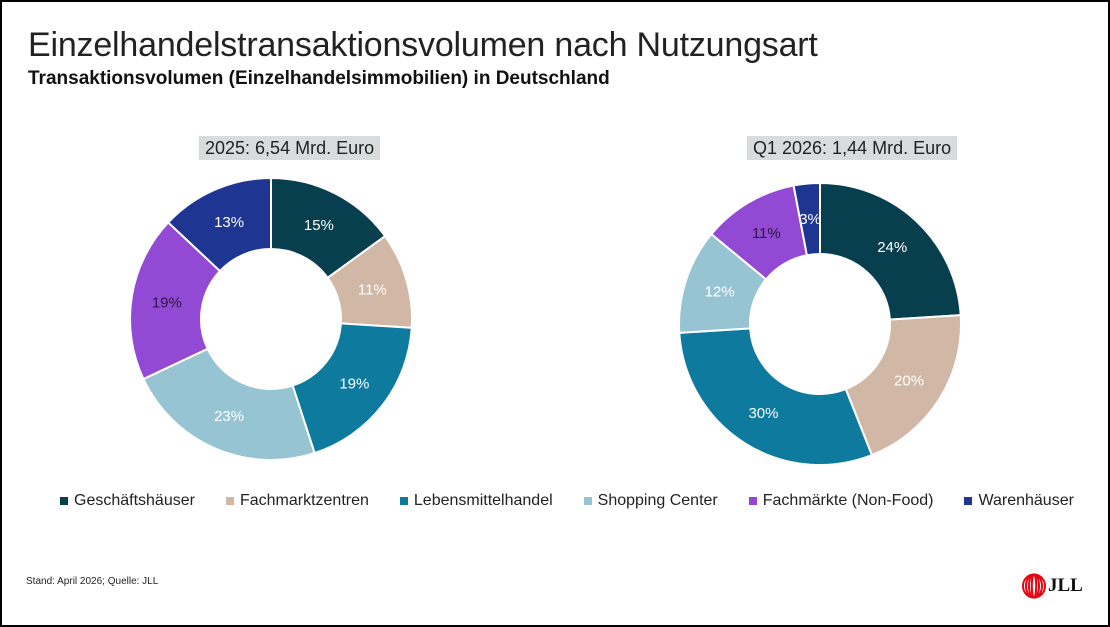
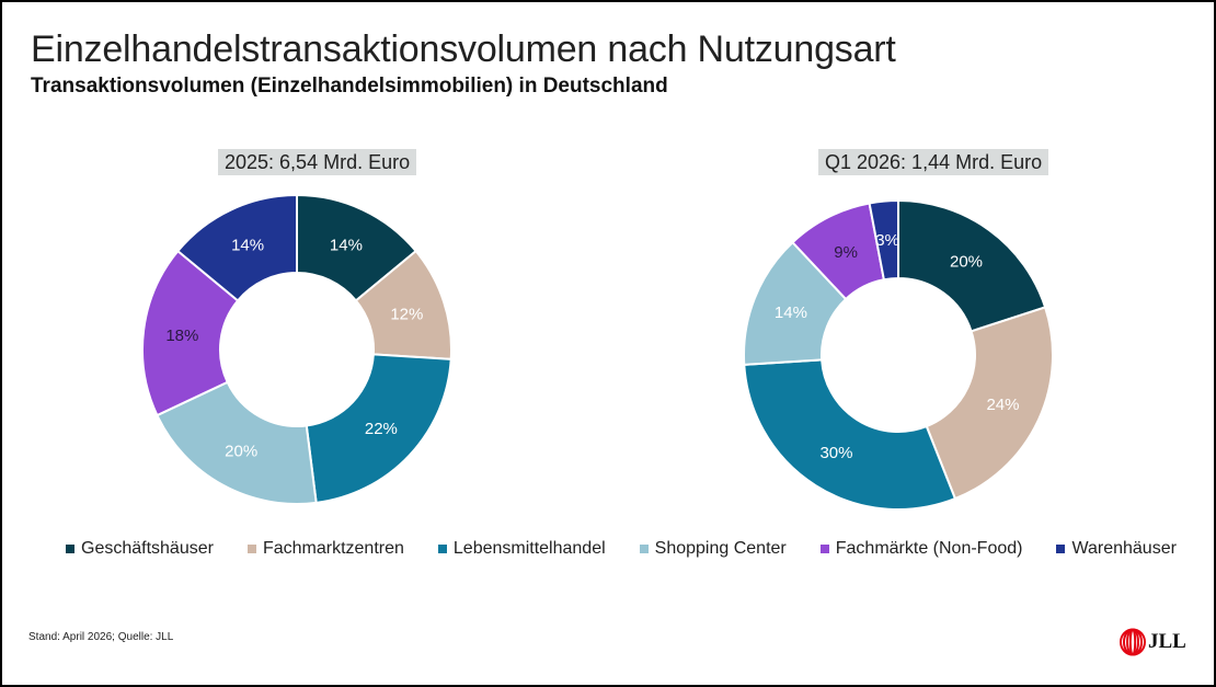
2025: 6,54 Mrd. Euro/Geschäftshäuser: 15% -> 14%
2025: 6,54 Mrd. Euro/Fachmarktzentren: 11% -> 12%
2025: 6,54 Mrd. Euro/Lebensmittelhandel: 19% -> 22%
2025: 6,54 Mrd. Euro/Shopping Center: 23% -> 20%
2025: 6,54 Mrd. Euro/Fachmärkte (Non-Food): 19% -> 18%
2025: 6,54 Mrd. Euro/Warenhäuser: 13% -> 14%
Q1 2026: 1,44 Mrd. Euro/Geschäftshäuser: 24% -> 20%
Q1 2026: 1,44 Mrd. Euro/Fachmarktzentren: 20% -> 24%
Q1 2026: 1,44 Mrd. Euro/Shopping Center: 12% -> 14%
Q1 2026: 1,44 Mrd. Euro/Fachmärkte (Non-Food): 11% -> 9%
